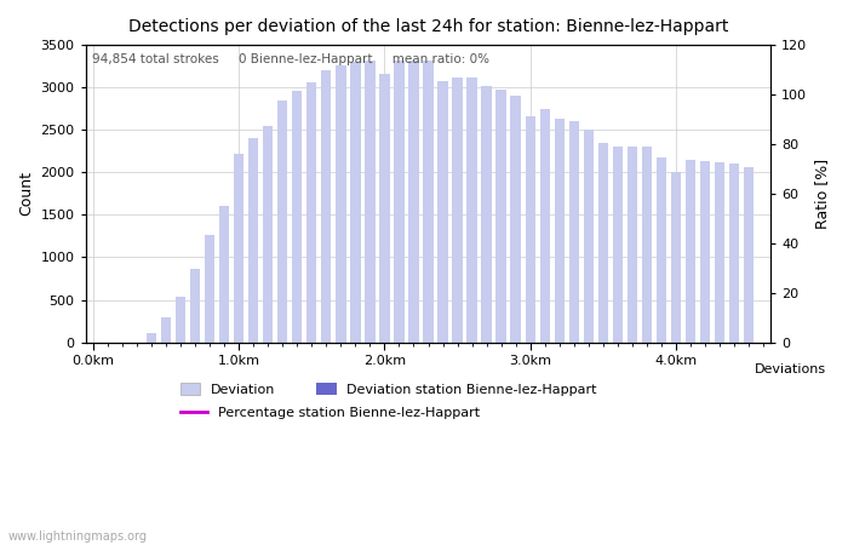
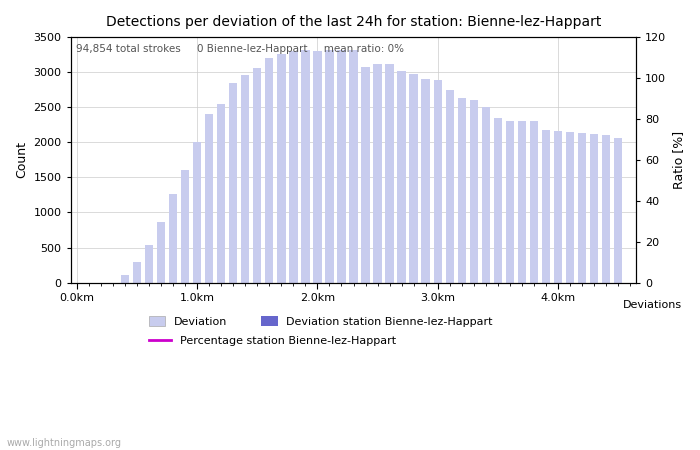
1.0km: 2220 -> 2010
2.0km: 3160 -> 3300
3.0km: 2660 -> 2890
4.0km: 2000 -> 2160
